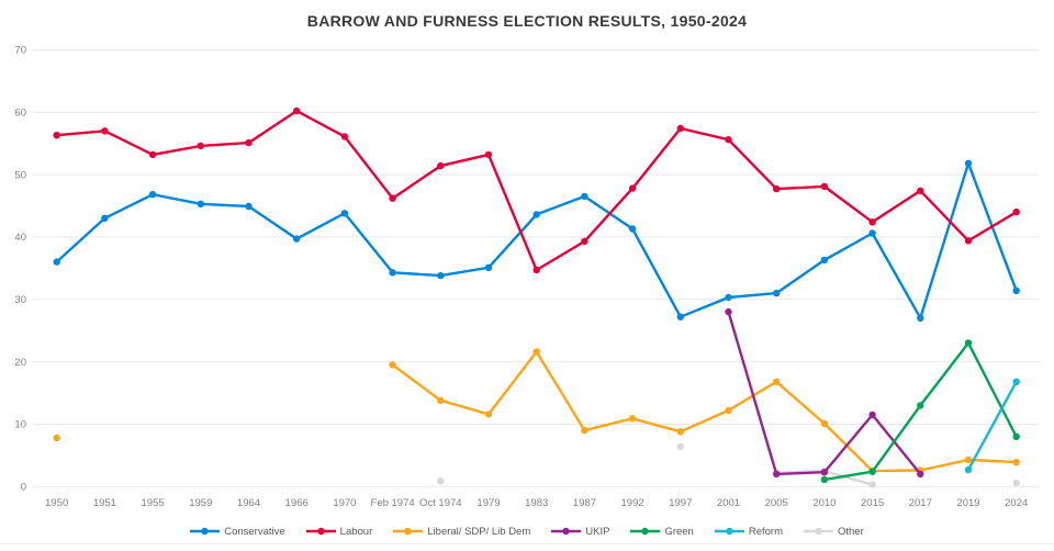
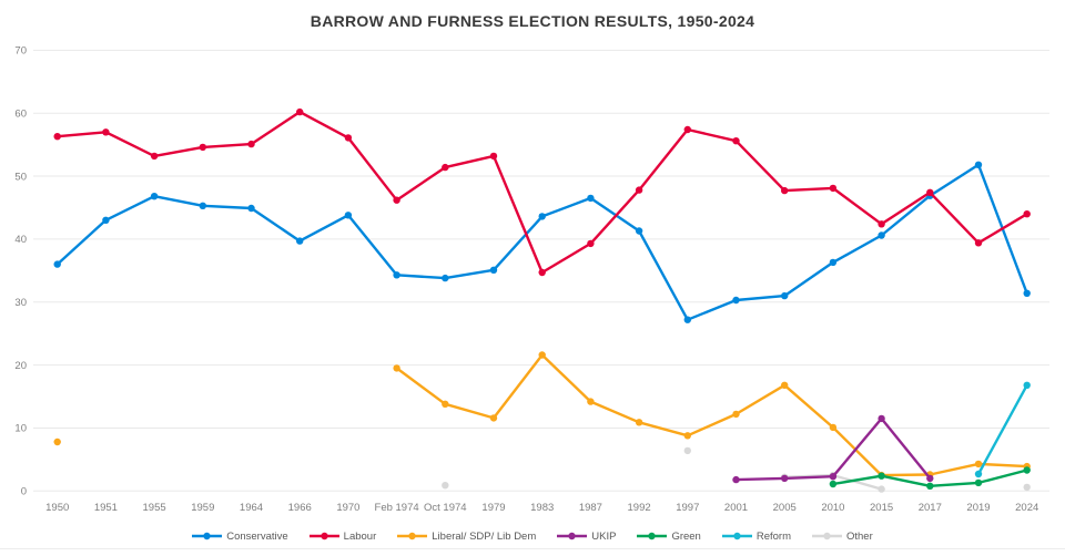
Liberal/ SDP/ Lib Dem/1987: 9 -> 14
UKIP/2001: 28 -> 2
Conservative/2017: 27 -> 47
Green/2017: 13 -> 1
Green/2019: 23 -> 1
Green/2024: 8 -> 3
